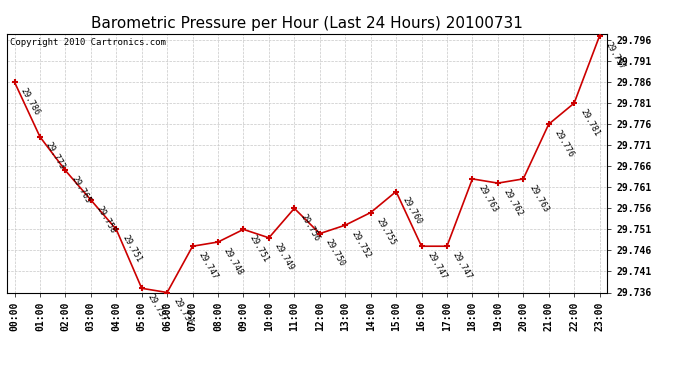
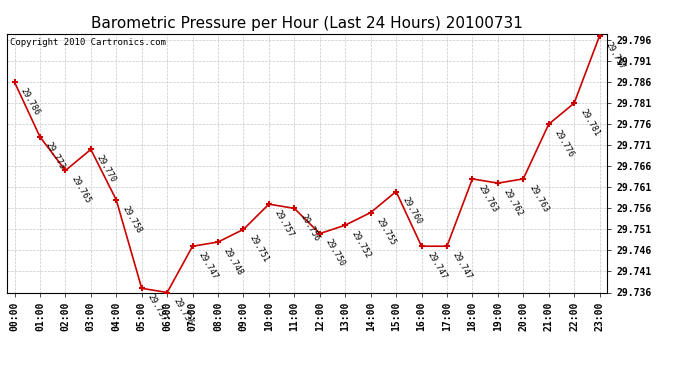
03:00: 29.758 -> 29.770
04:00: 29.751 -> 29.758
10:00: 29.749 -> 29.757
